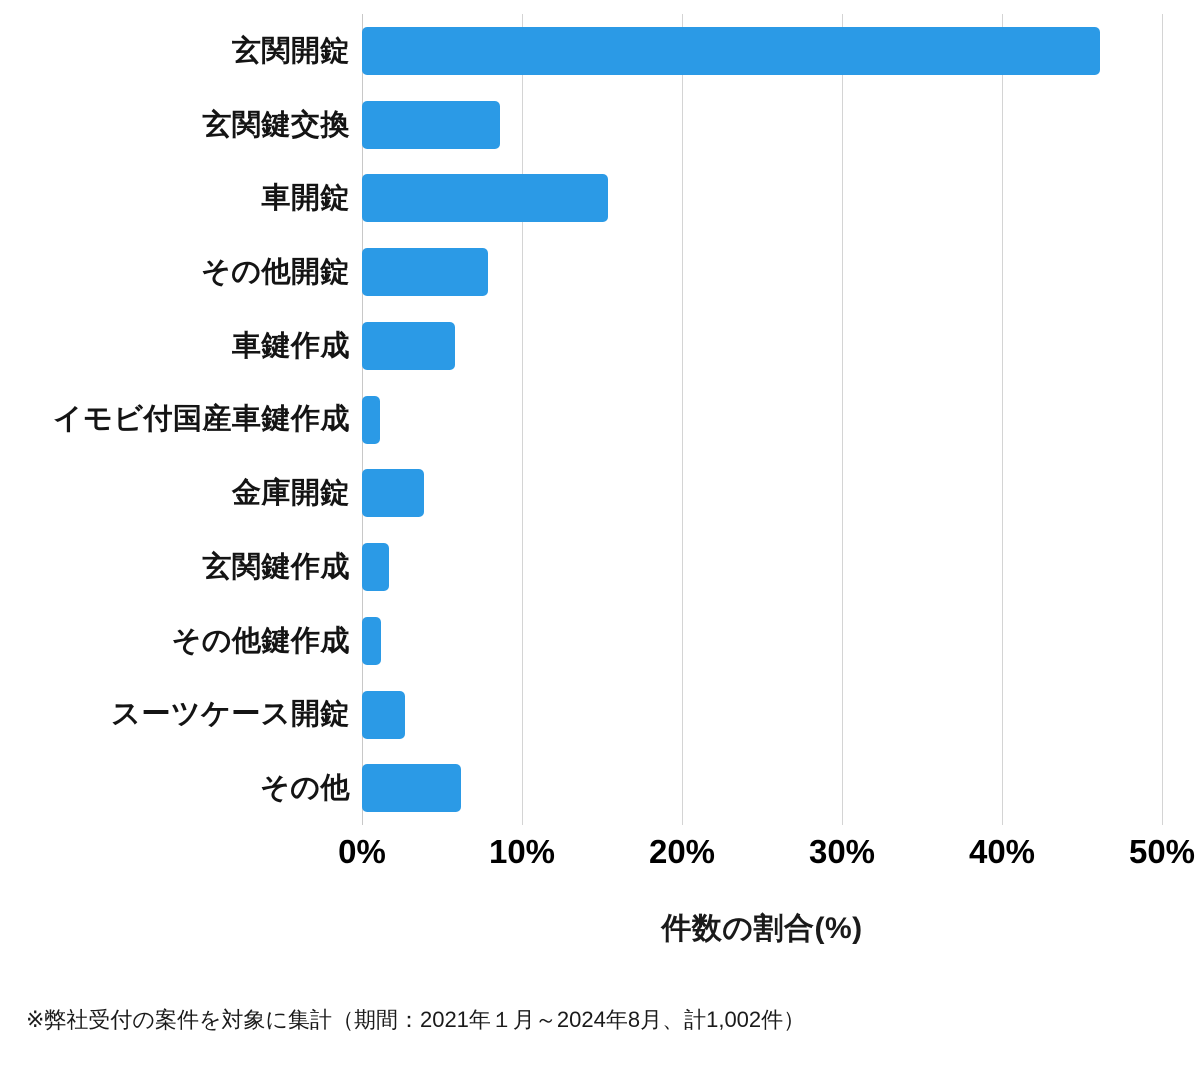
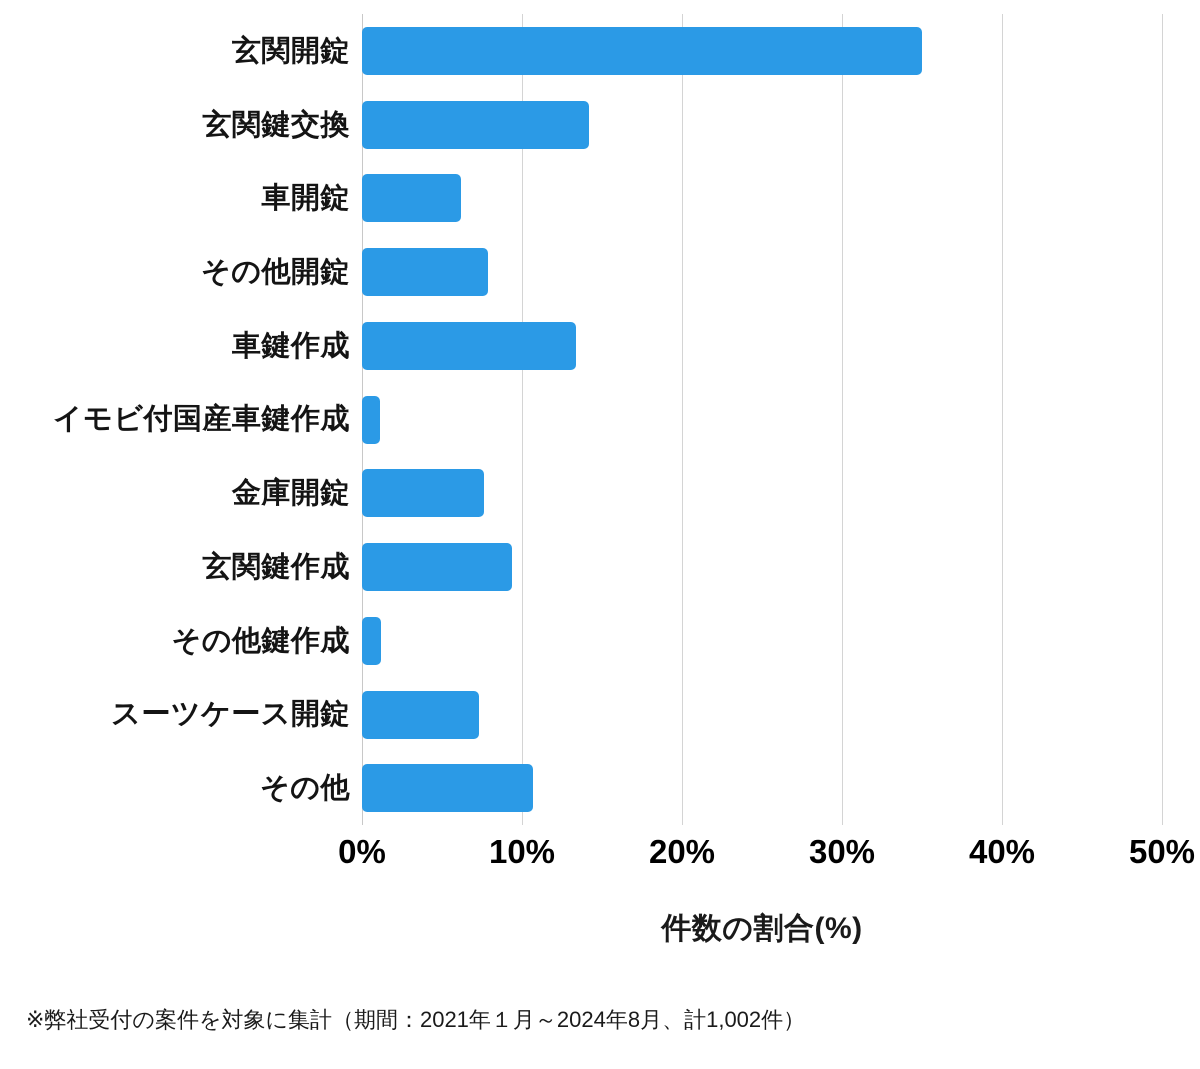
玄関開錠: 46.1% -> 35.0%
玄関鍵交換: 8.6% -> 14.2%
車開錠: 15.4% -> 6.2%
車鍵作成: 5.8% -> 13.4%
金庫開錠: 3.9% -> 7.6%
玄関鍵作成: 1.7% -> 9.4%
スーツケース開錠: 2.7% -> 7.3%
その他: 6.2% -> 10.7%
